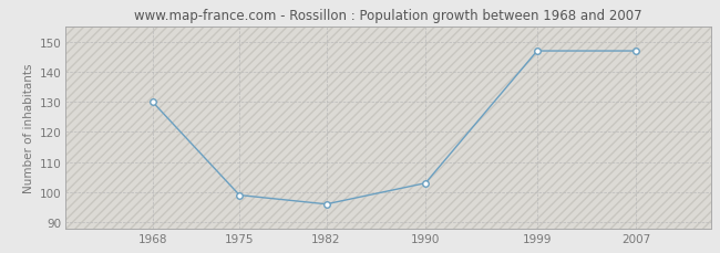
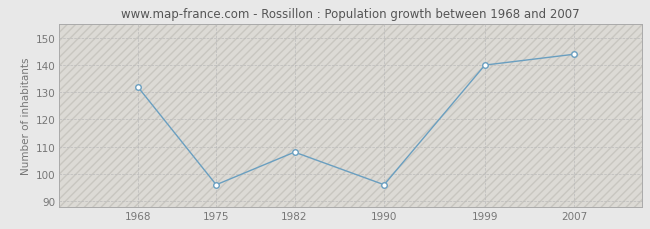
1968: 130 -> 132
1975: 99 -> 96
1982: 96 -> 108
1990: 103 -> 96
1999: 147 -> 140
2007: 147 -> 144
